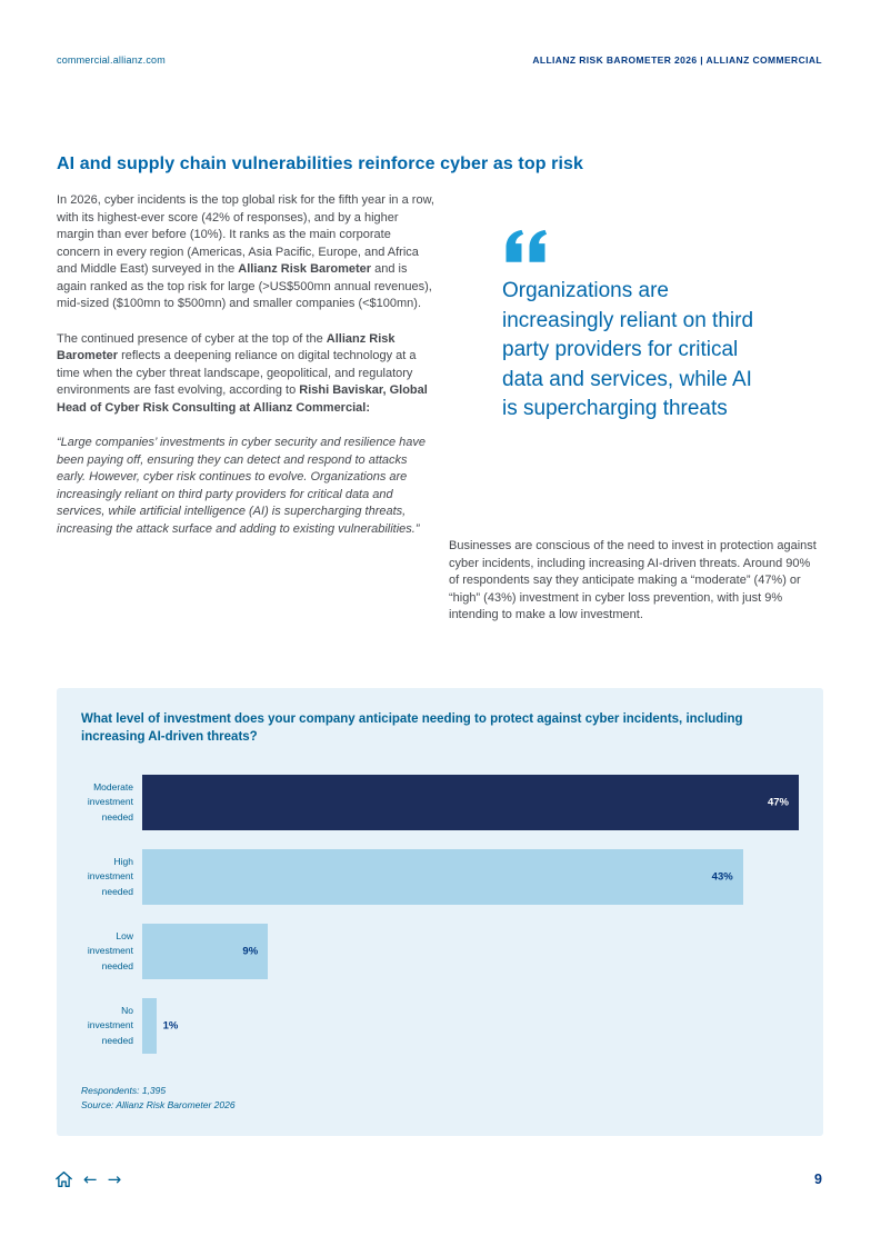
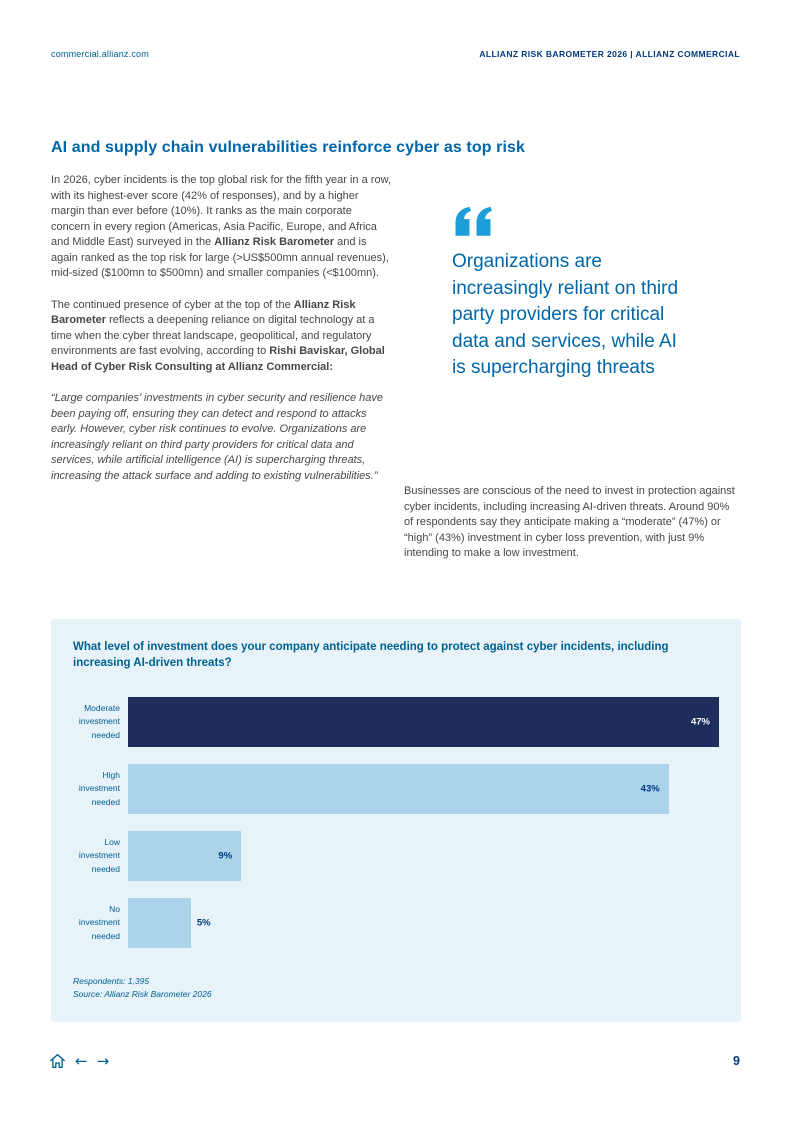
No investment needed: 1% -> 5%
